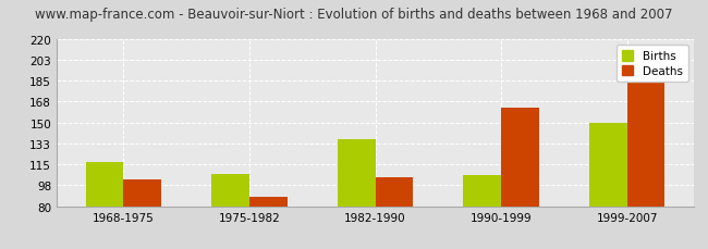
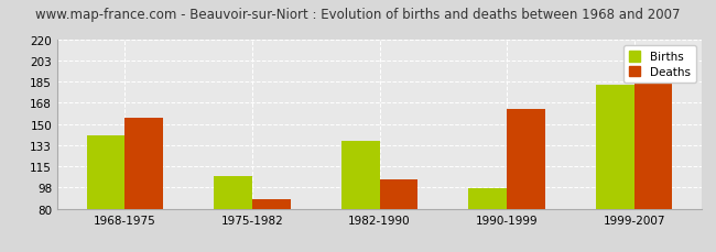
Births/1968-1975: 117 -> 141
Deaths/1968-1975: 103 -> 155
Births/1990-1999: 106 -> 97
Births/1999-2007: 150 -> 183
